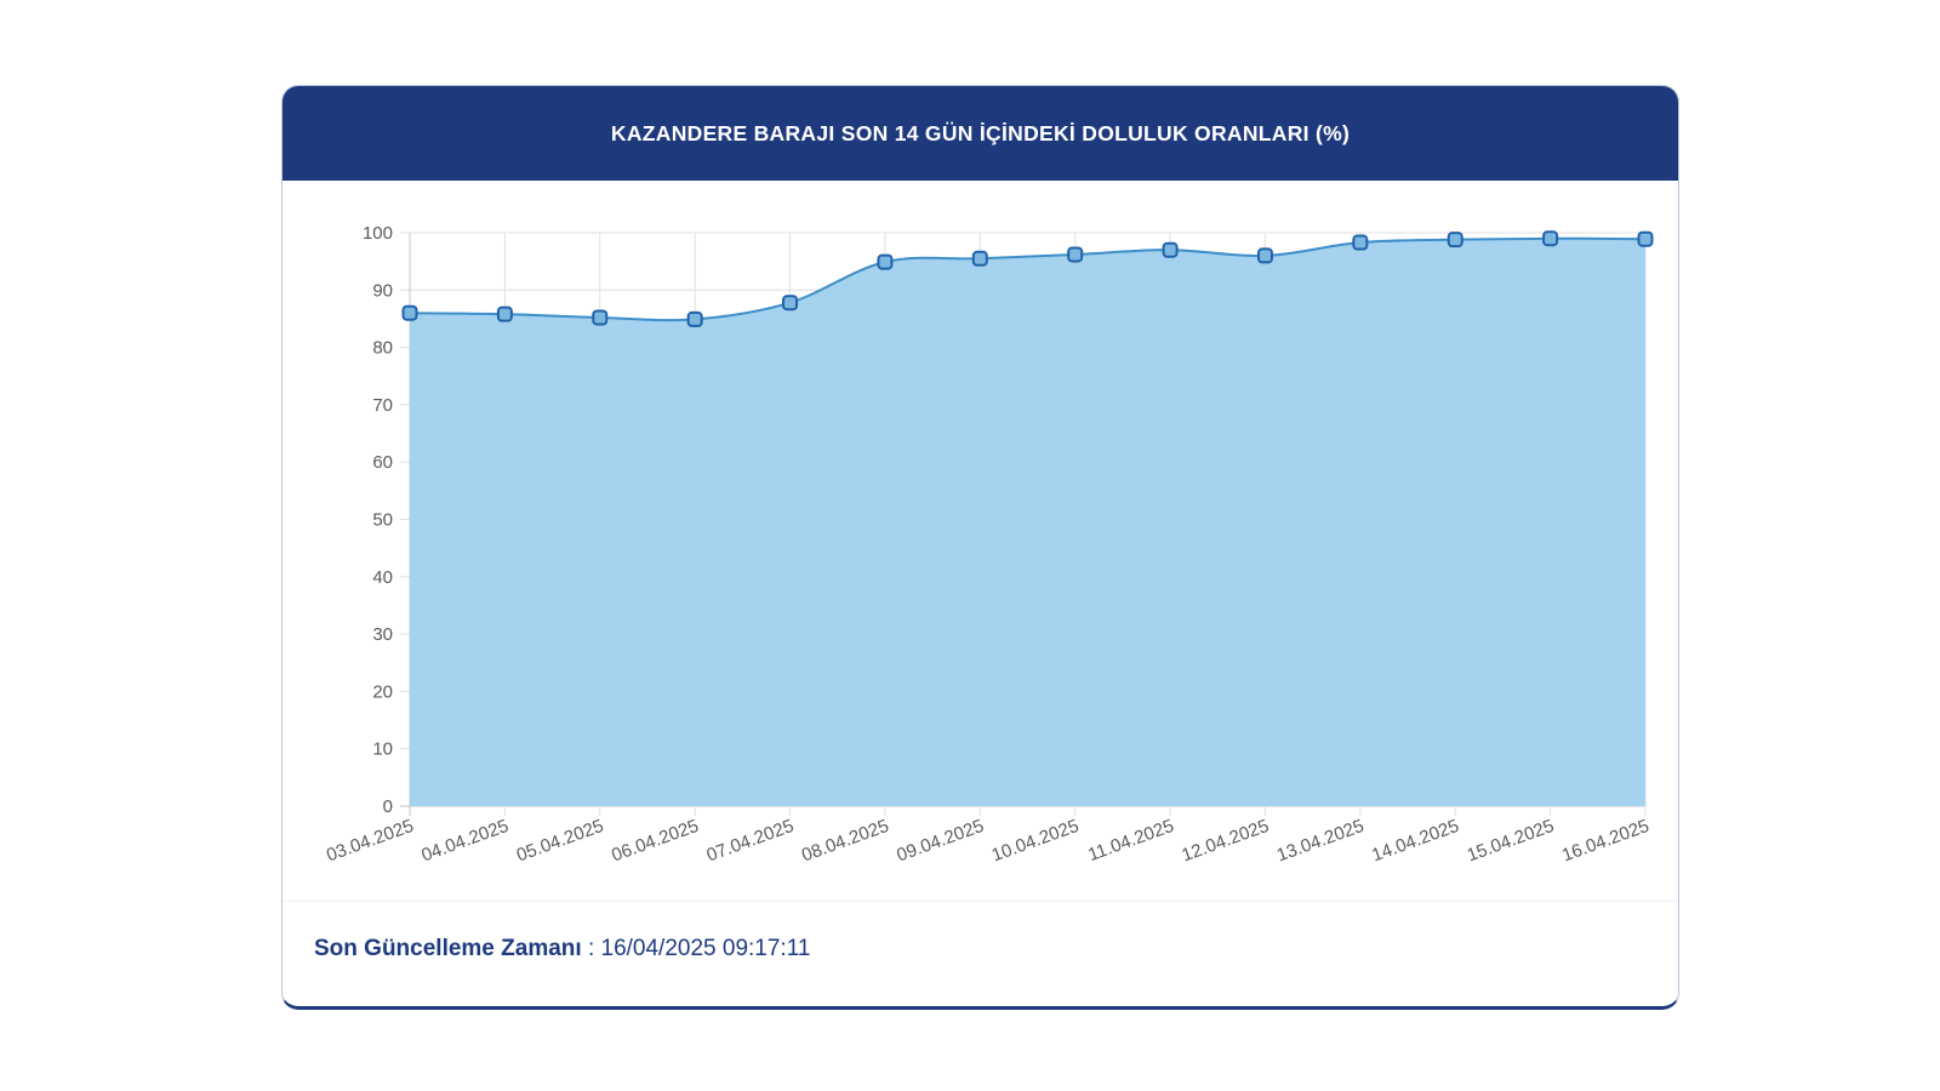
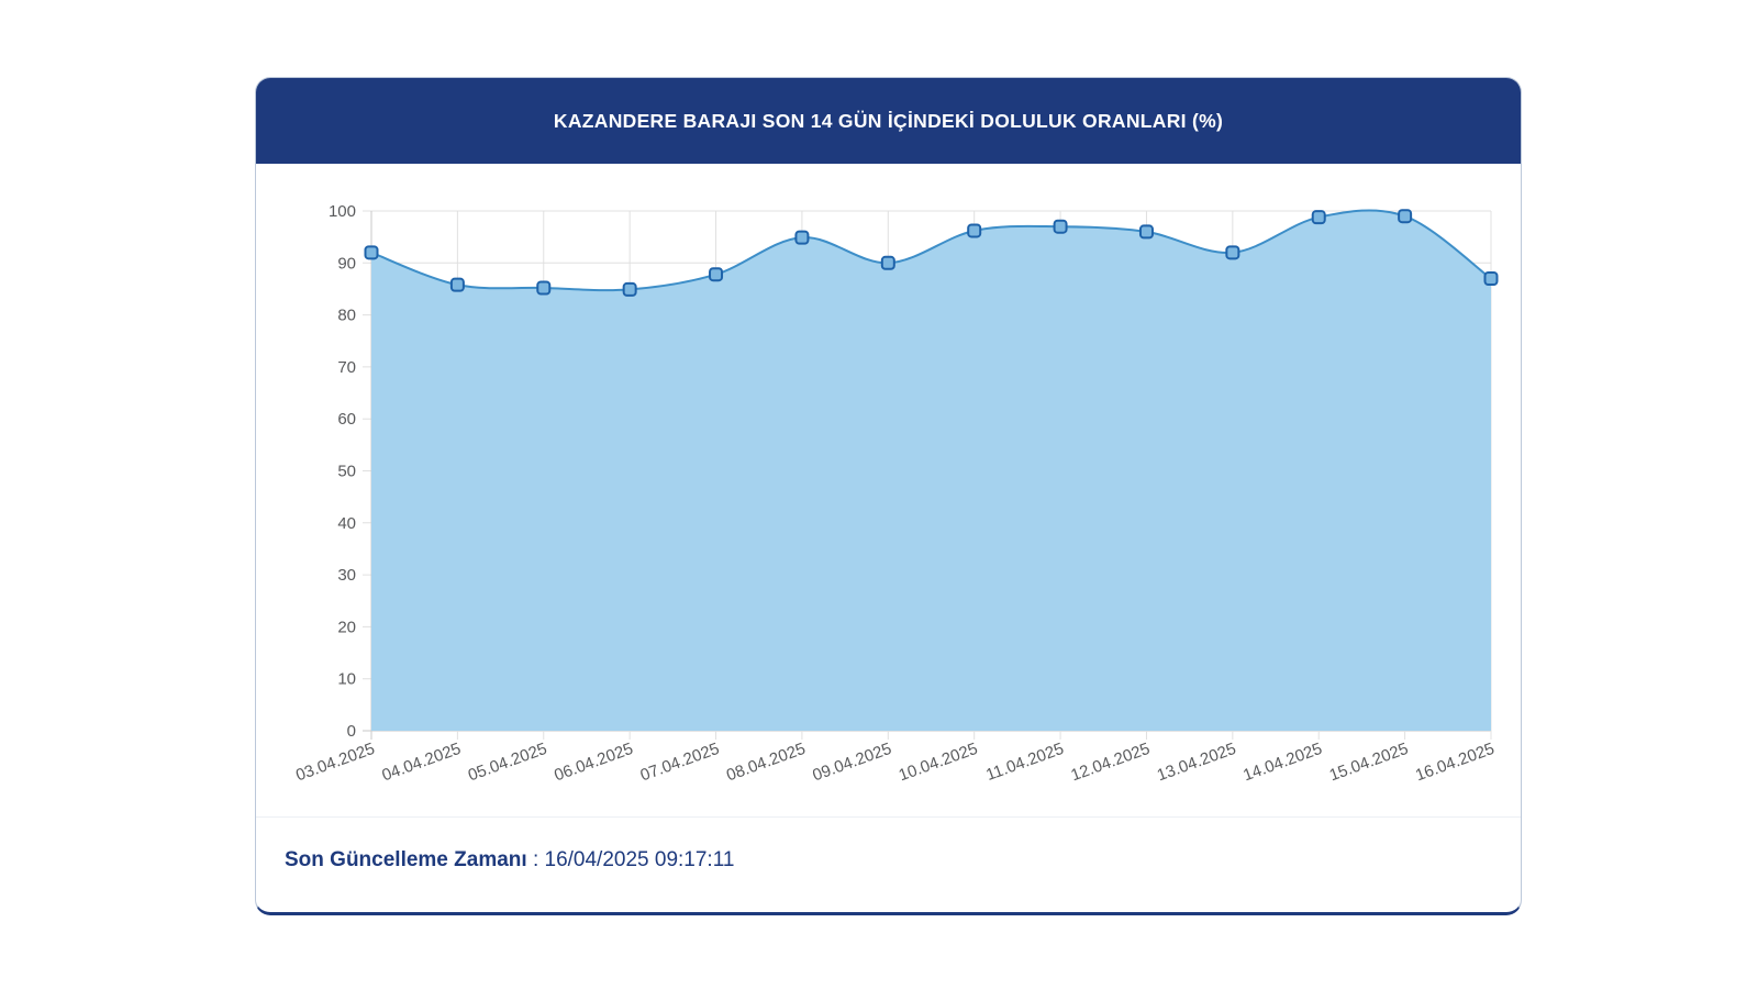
03.04.2025: 86 -> 92
09.04.2025: 96 -> 90
13.04.2025: 98 -> 92
16.04.2025: 99 -> 87
